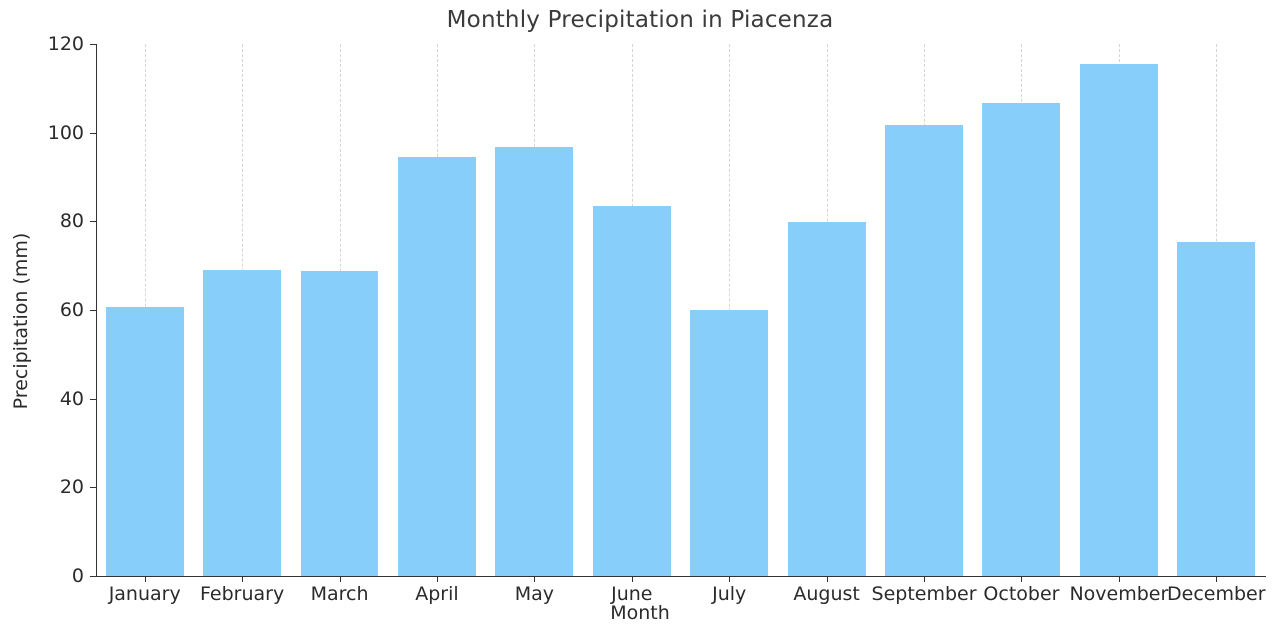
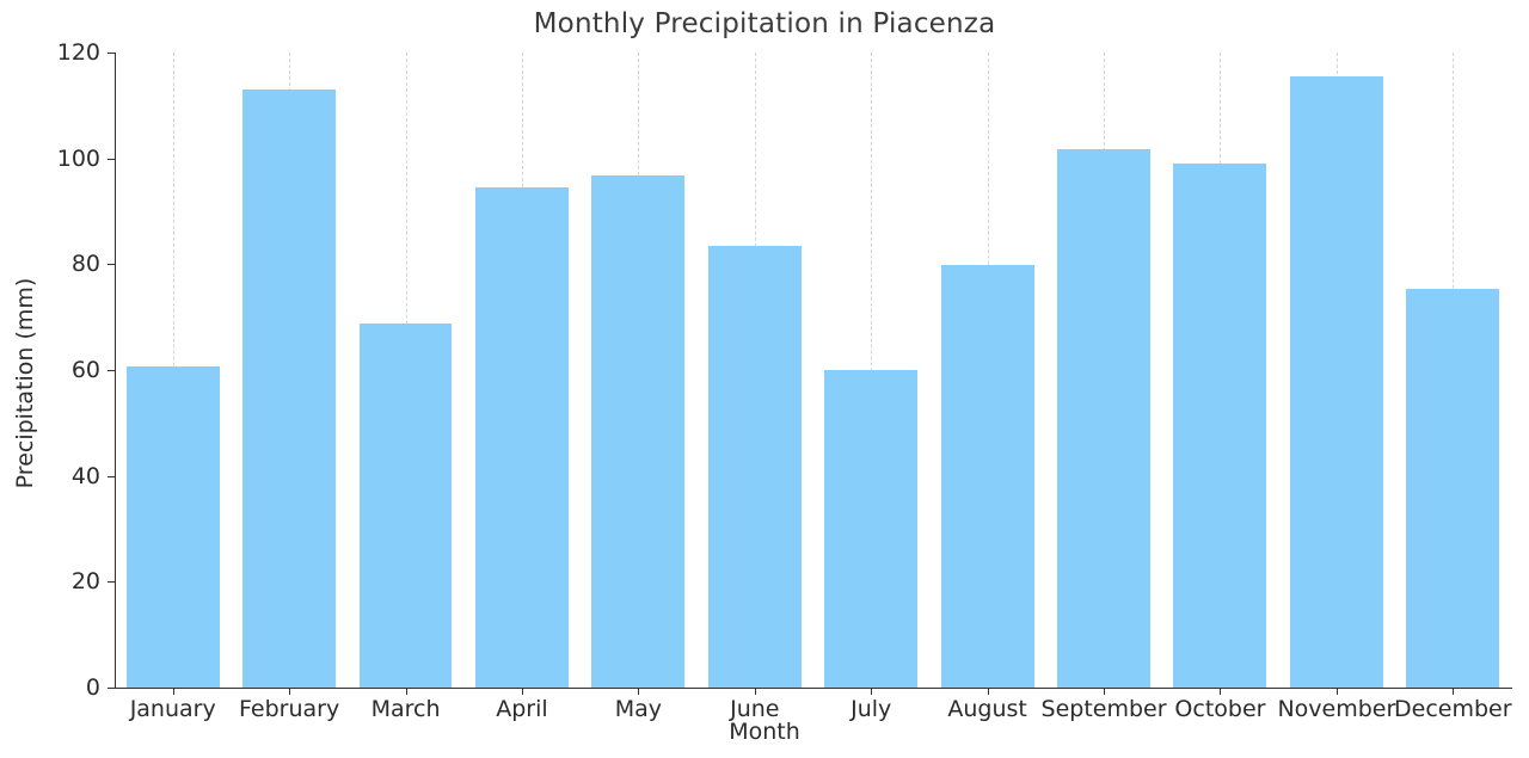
February: 69 -> 113
October: 107 -> 99
